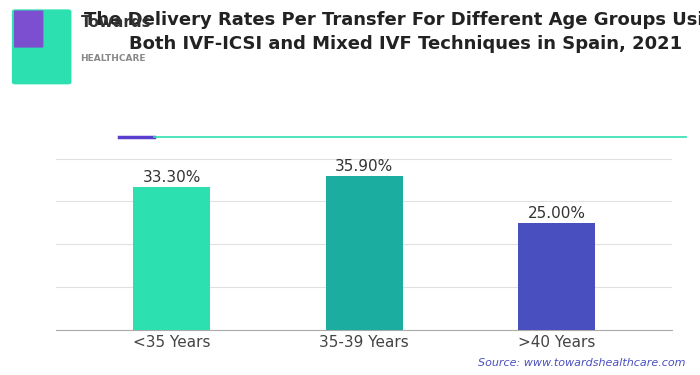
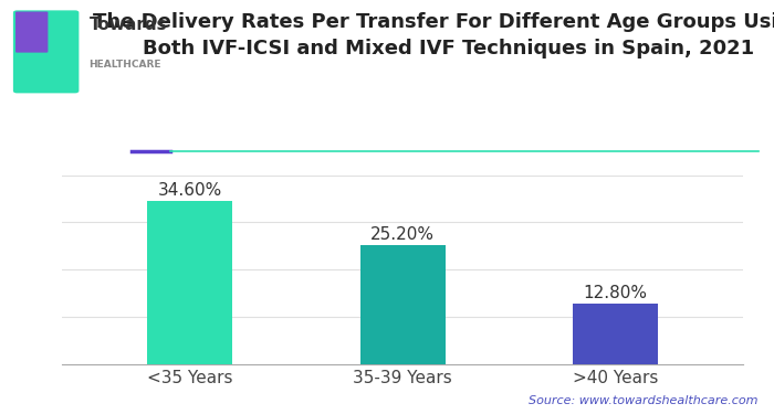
<35 Years: 33.30% -> 34.60%
35-39 Years: 35.90% -> 25.20%
>40 Years: 25.00% -> 12.80%
